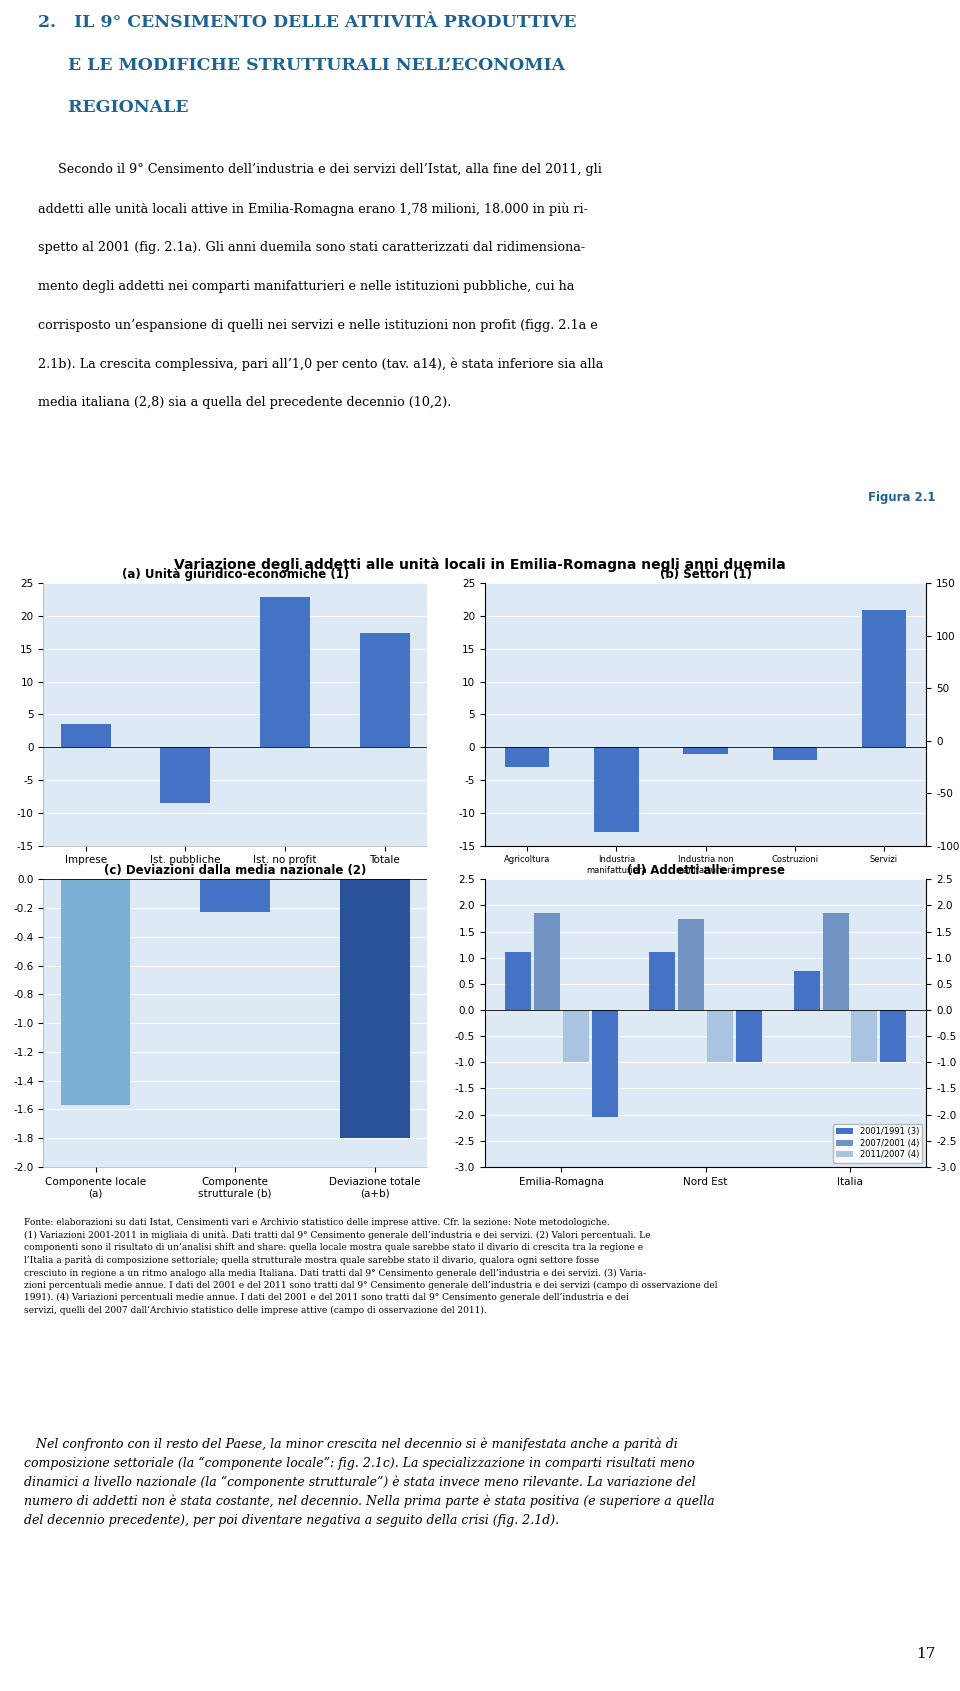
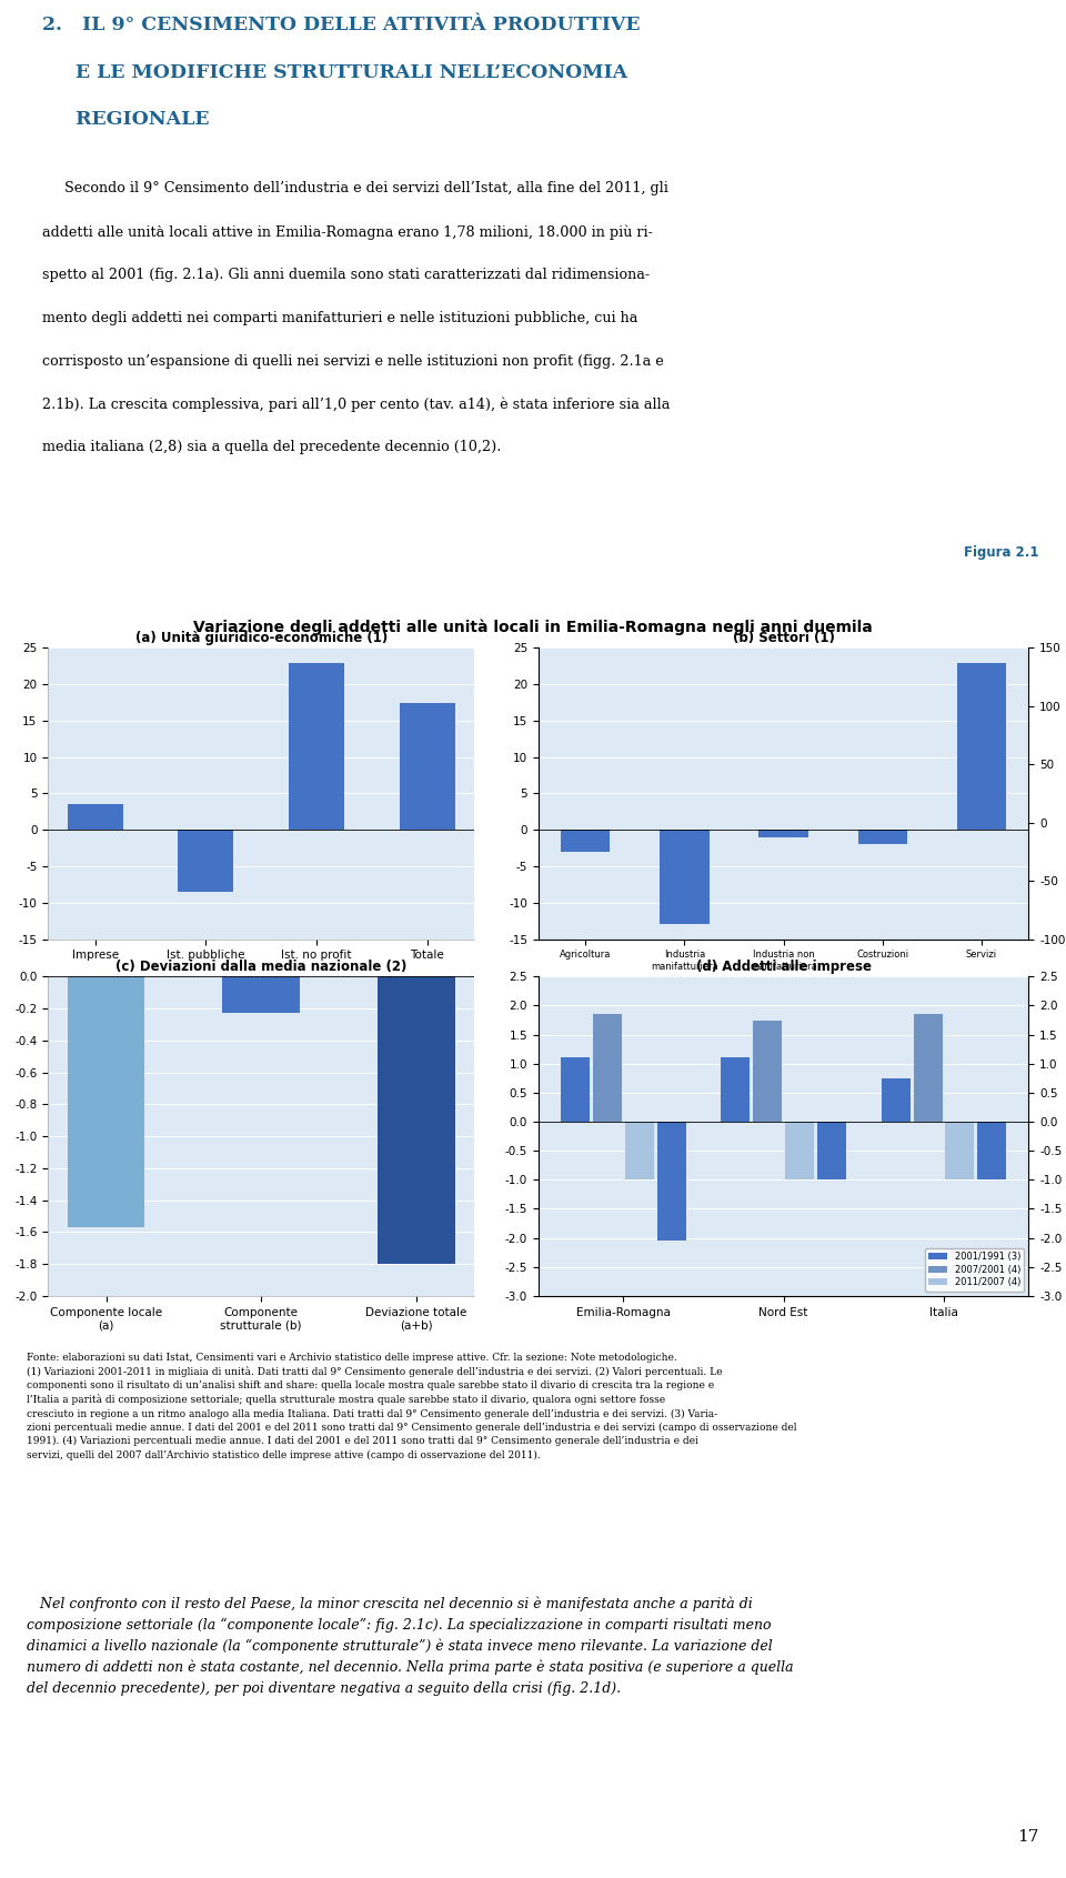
Servizi: 21 -> 23
